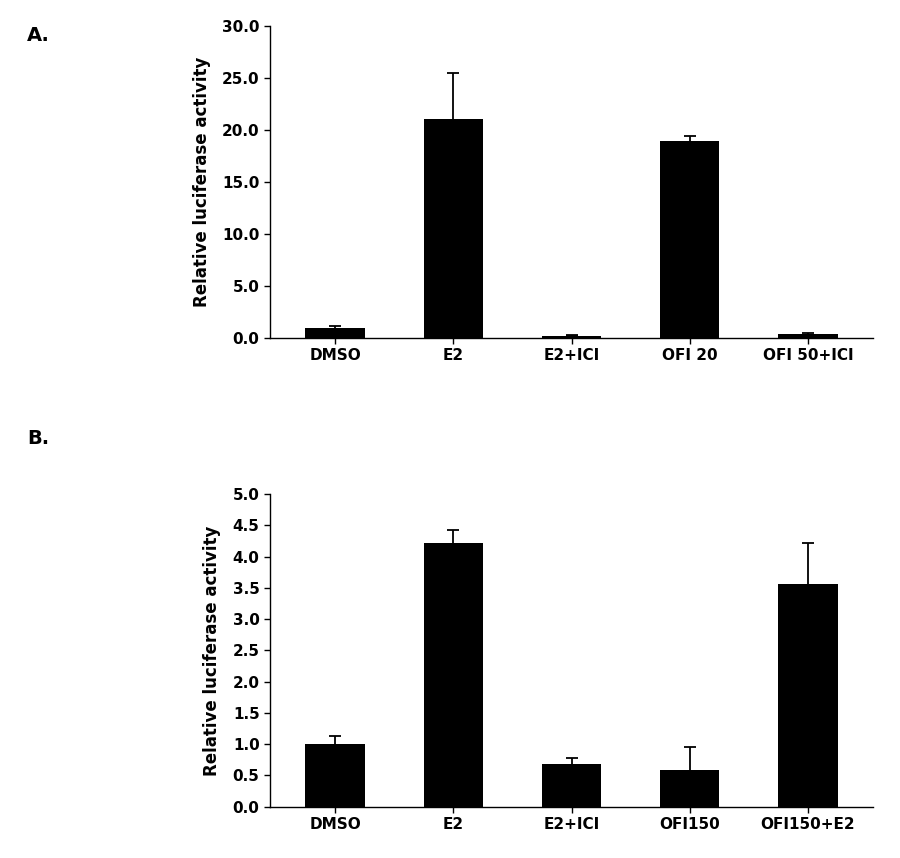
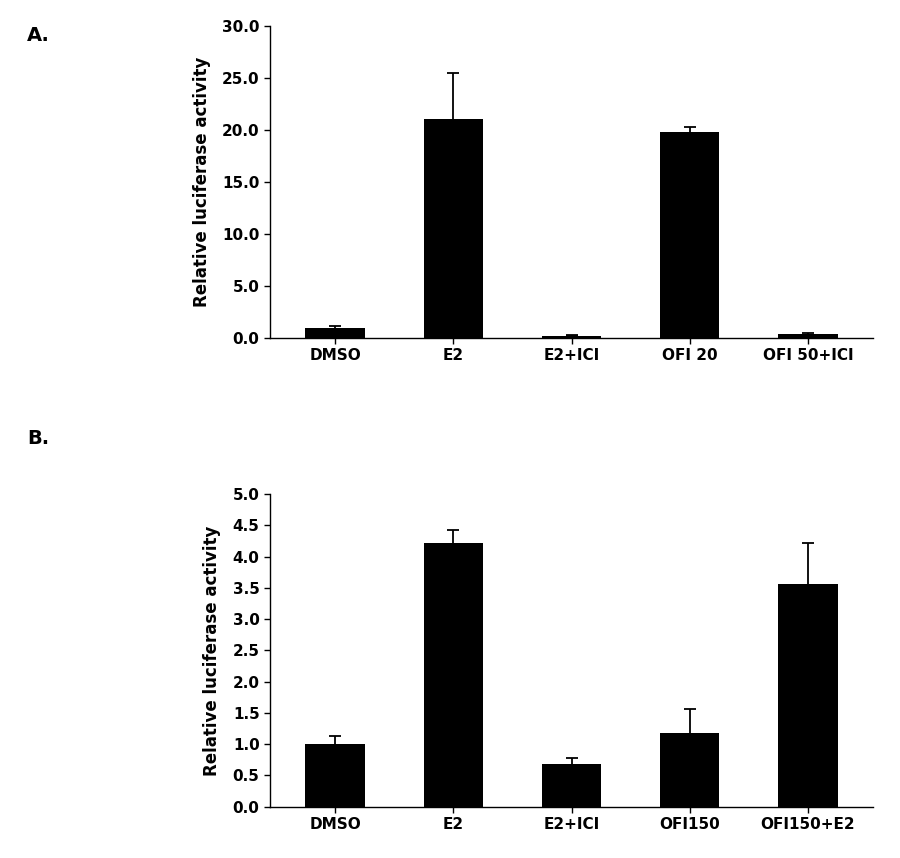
OFI 20: 18.9 -> 19.8
OFI150: 0.58 -> 1.18
